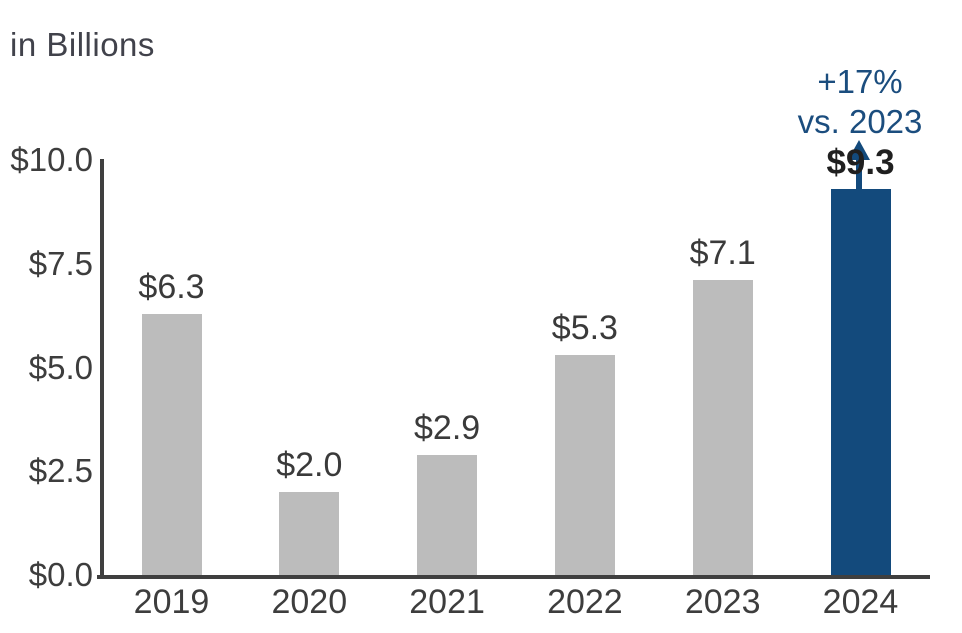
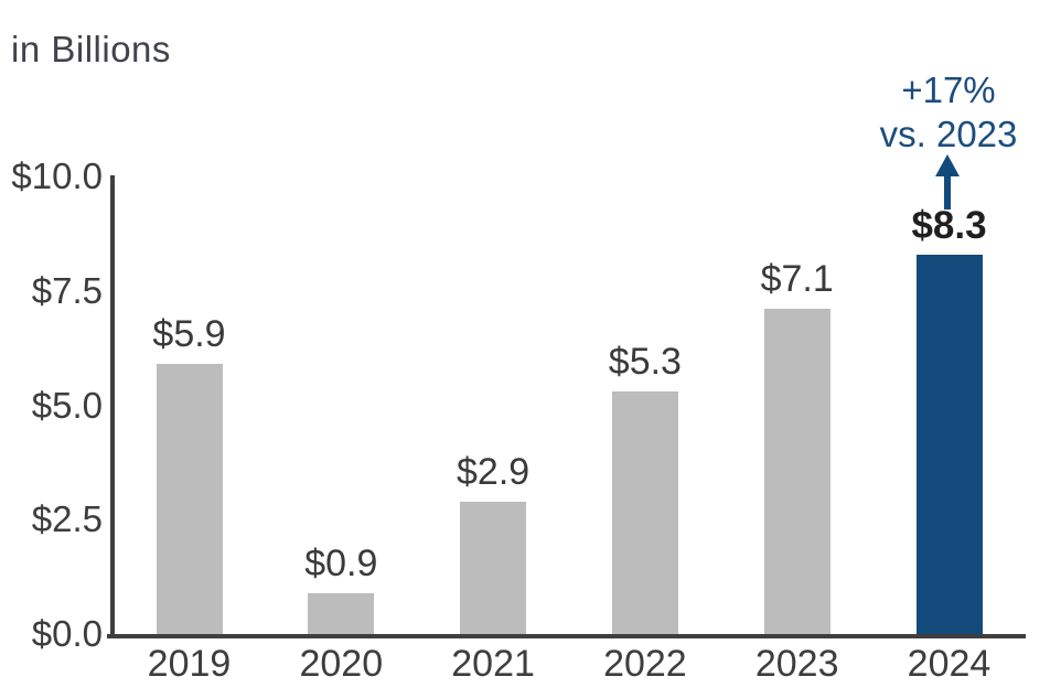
2019: $6.3 -> $5.9
2020: $2.0 -> $0.9
2024: $9.3 -> $8.3
